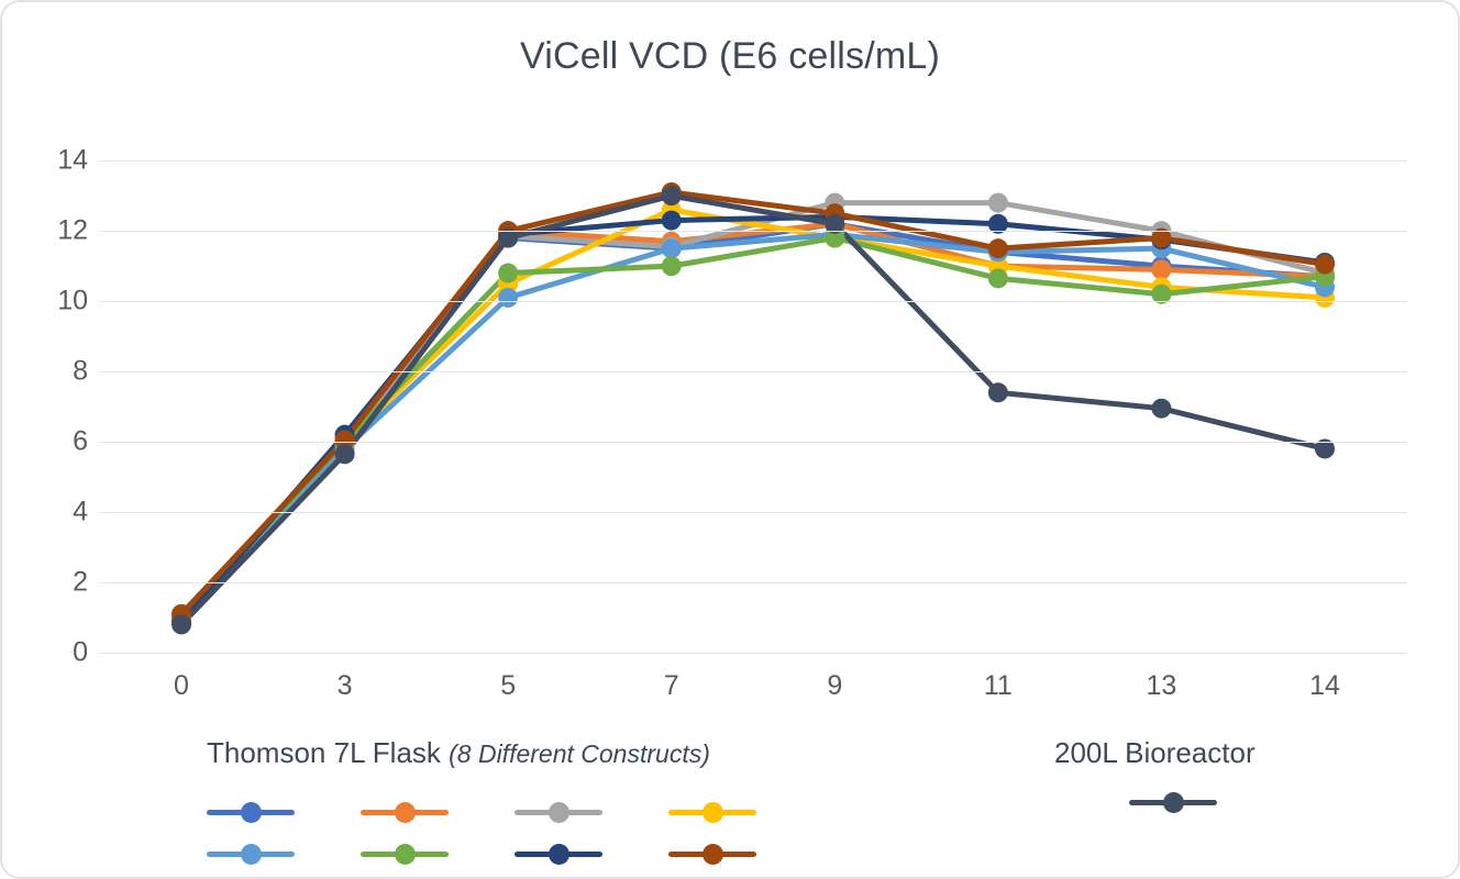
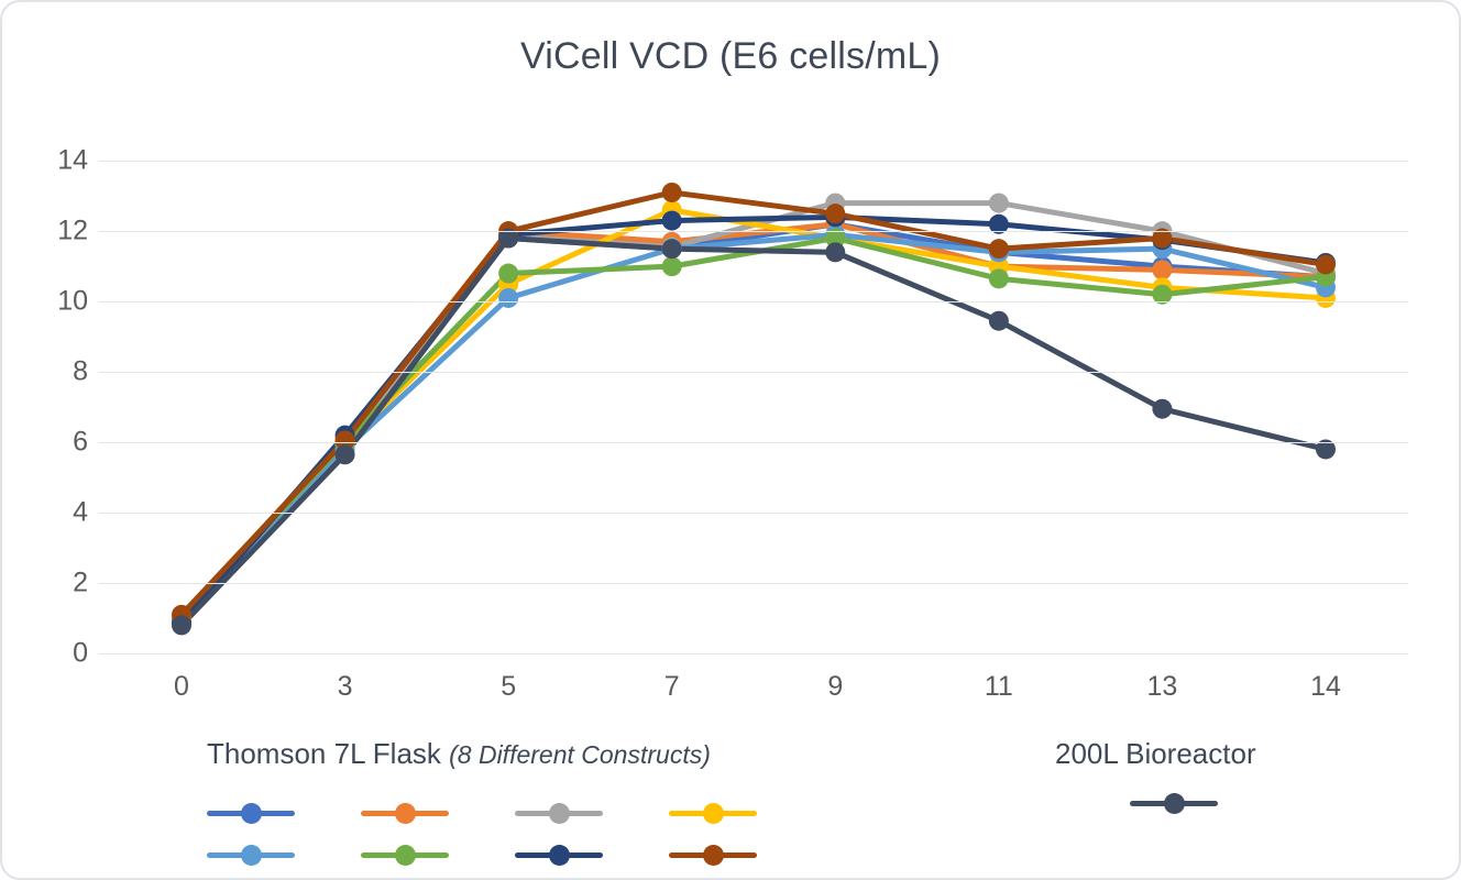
200L Bioreactor/7: 13.0 -> 11.5
200L Bioreactor/9: 12.2 -> 11.4
200L Bioreactor/11: 7.4 -> 9.4
